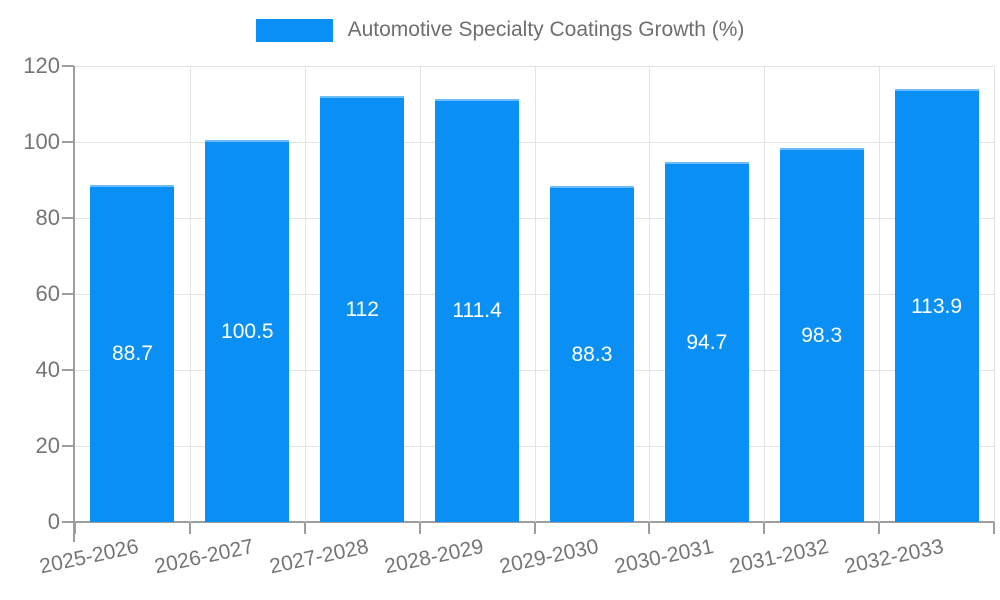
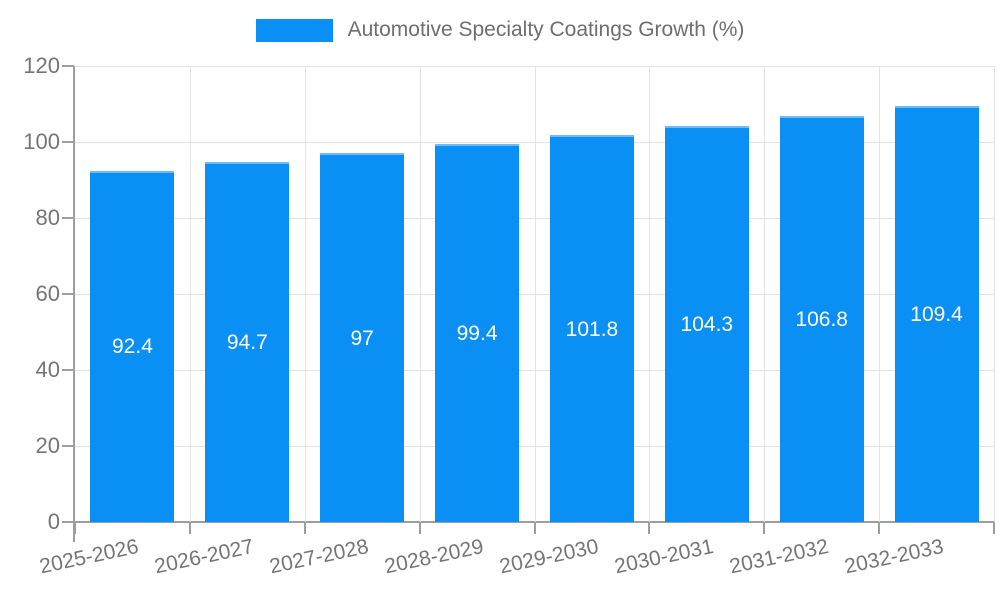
2025-2026: 88.7 -> 92.4
2026-2027: 100.5 -> 94.7
2027-2028: 112 -> 97
2028-2029: 111.4 -> 99.4
2029-2030: 88.3 -> 101.8
2030-2031: 94.7 -> 104.3
2031-2032: 98.3 -> 106.8
2032-2033: 113.9 -> 109.4
